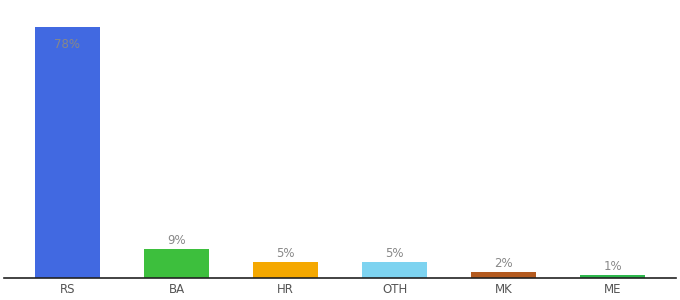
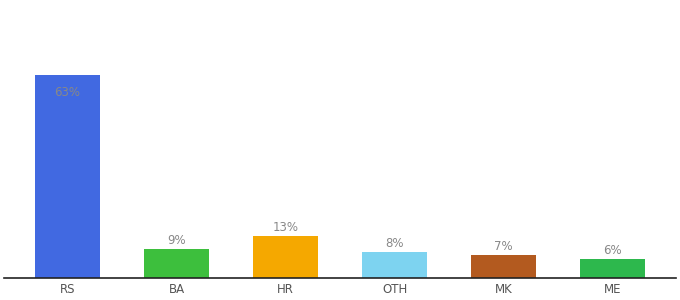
RS: 78% -> 63%
HR: 5% -> 13%
OTH: 5% -> 8%
MK: 2% -> 7%
ME: 1% -> 6%
